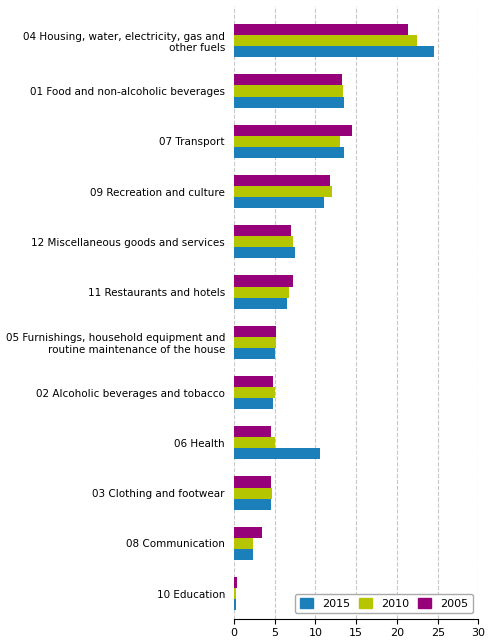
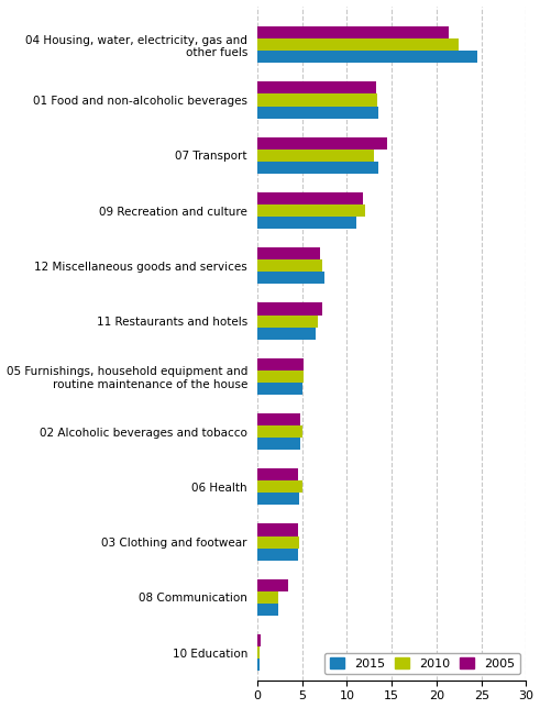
2015/06 Health: 10.6 -> 4.7
